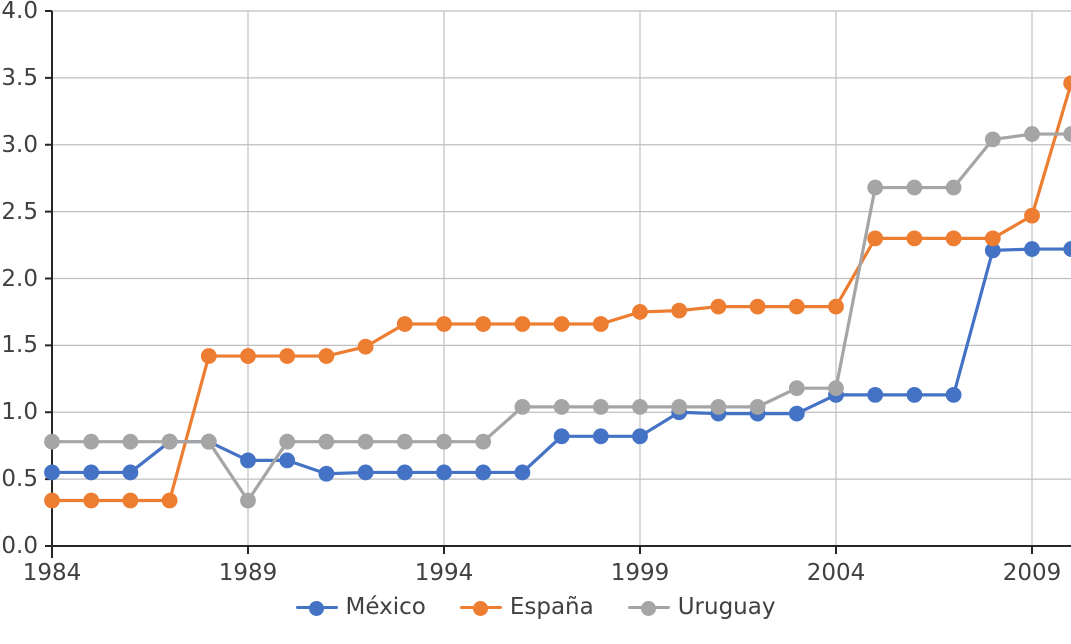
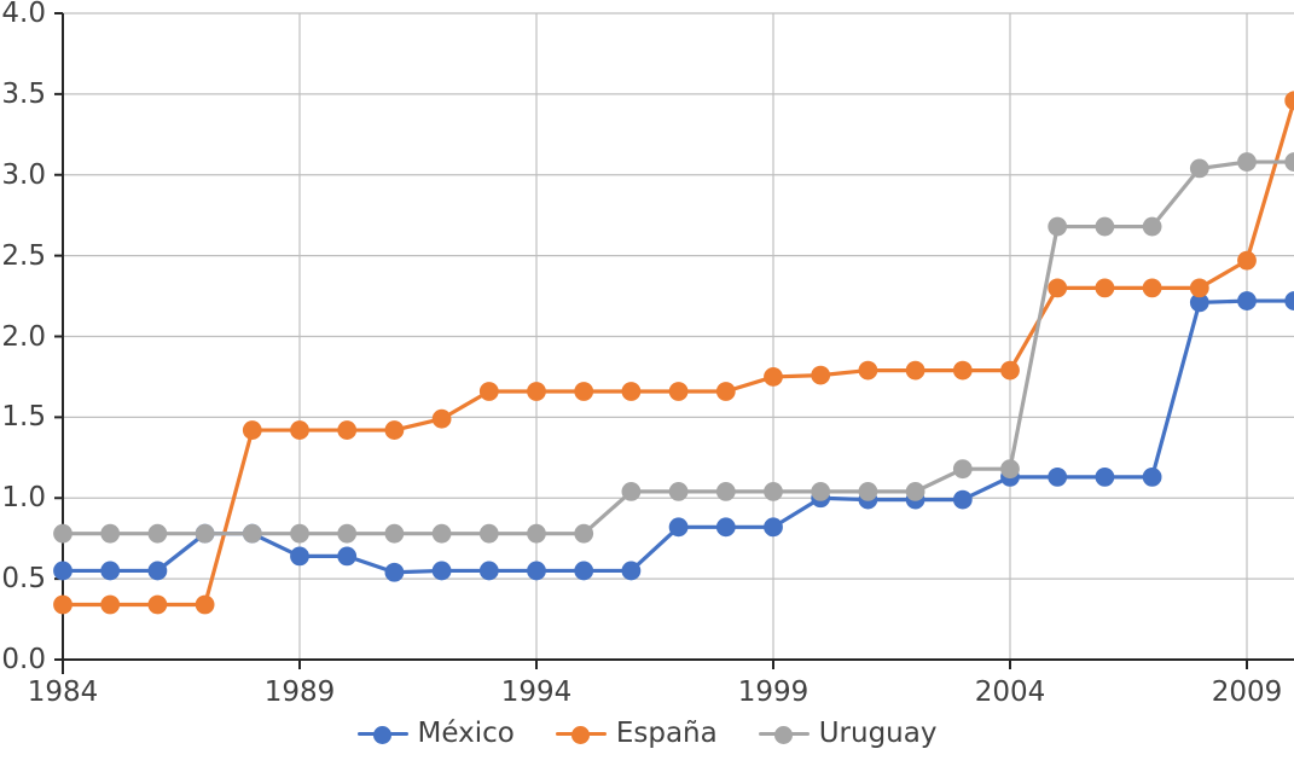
Uruguay/1989: 0.34 -> 0.78
